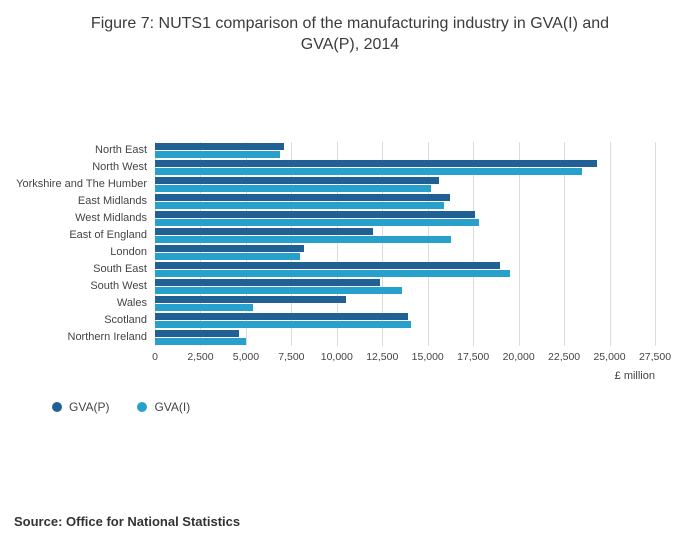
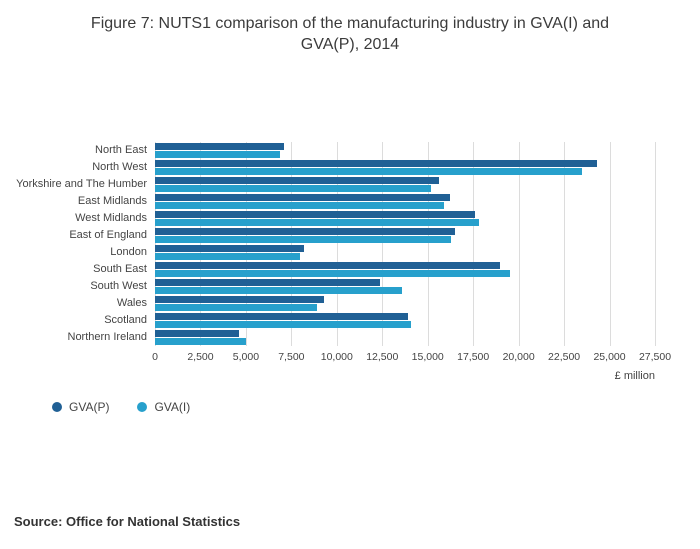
GVA(P)/East of England: 12000 -> 16500
GVA(P)/Wales: 10500 -> 9300
GVA(I)/Wales: 5400 -> 8900
